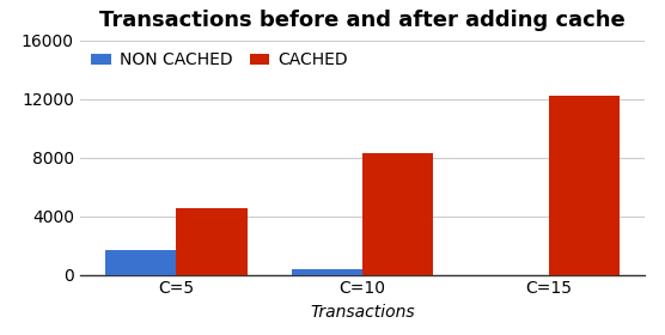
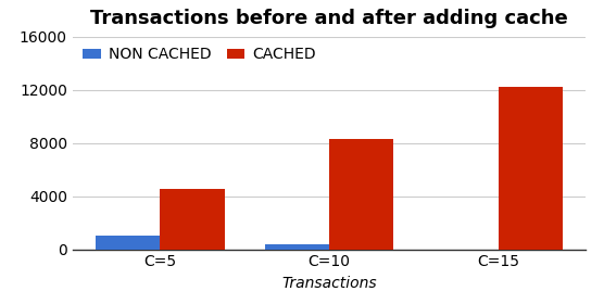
NON CACHED/C=5: 1700 -> 1000
